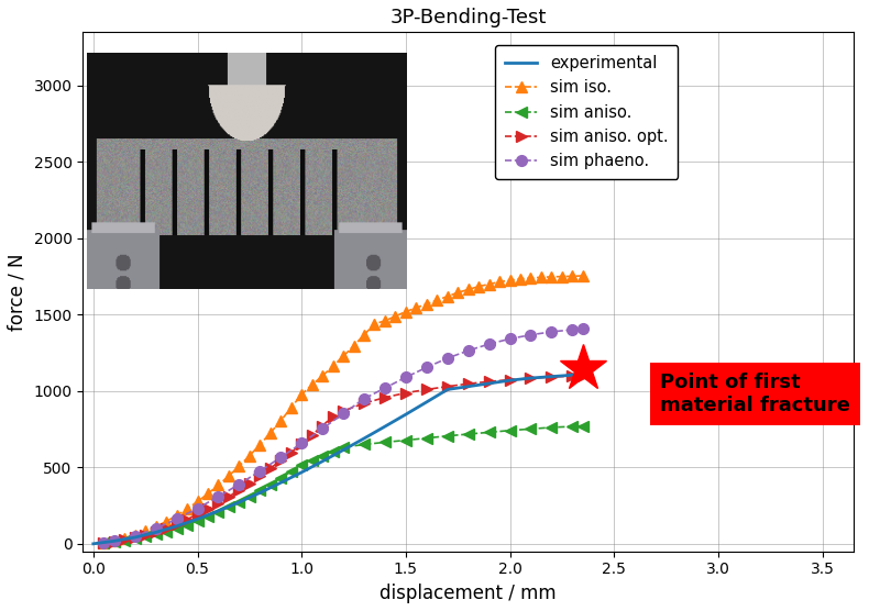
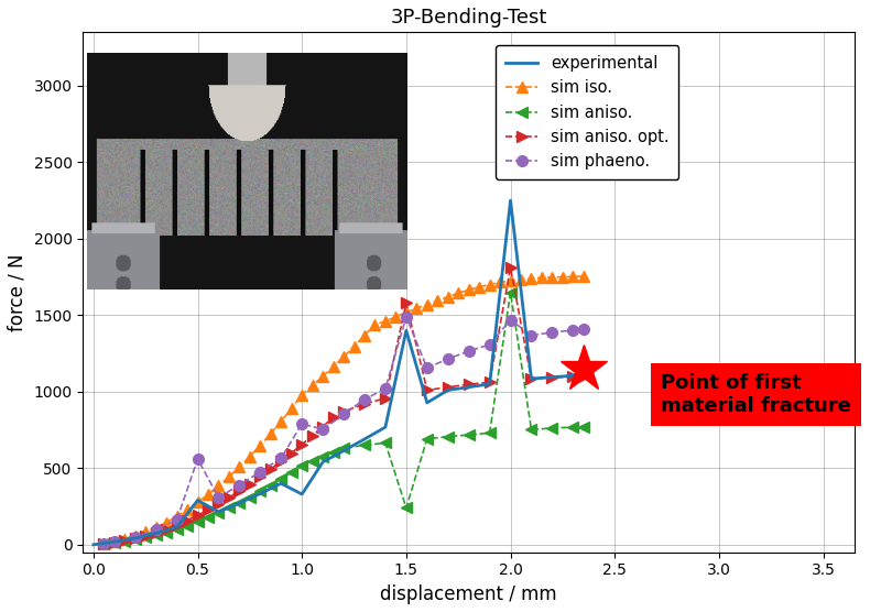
experimental/0.5: 160 -> 290
sim phaeno./0.5: 230 -> 560
experimental/1.0: 470 -> 330
sim phaeno./1.0: 660 -> 790
experimental/1.5: 850 -> 1400
sim aniso./1.5: 680 -> 240
sim aniso. opt./1.5: 990 -> 1580
sim phaeno./1.5: 1090 -> 1490
experimental/2.0: 1070 -> 2250
sim aniso./2.0: 740 -> 1650
sim aniso. opt./2.0: 1070 -> 1810
sim phaeno./2.0: 1340 -> 1470
